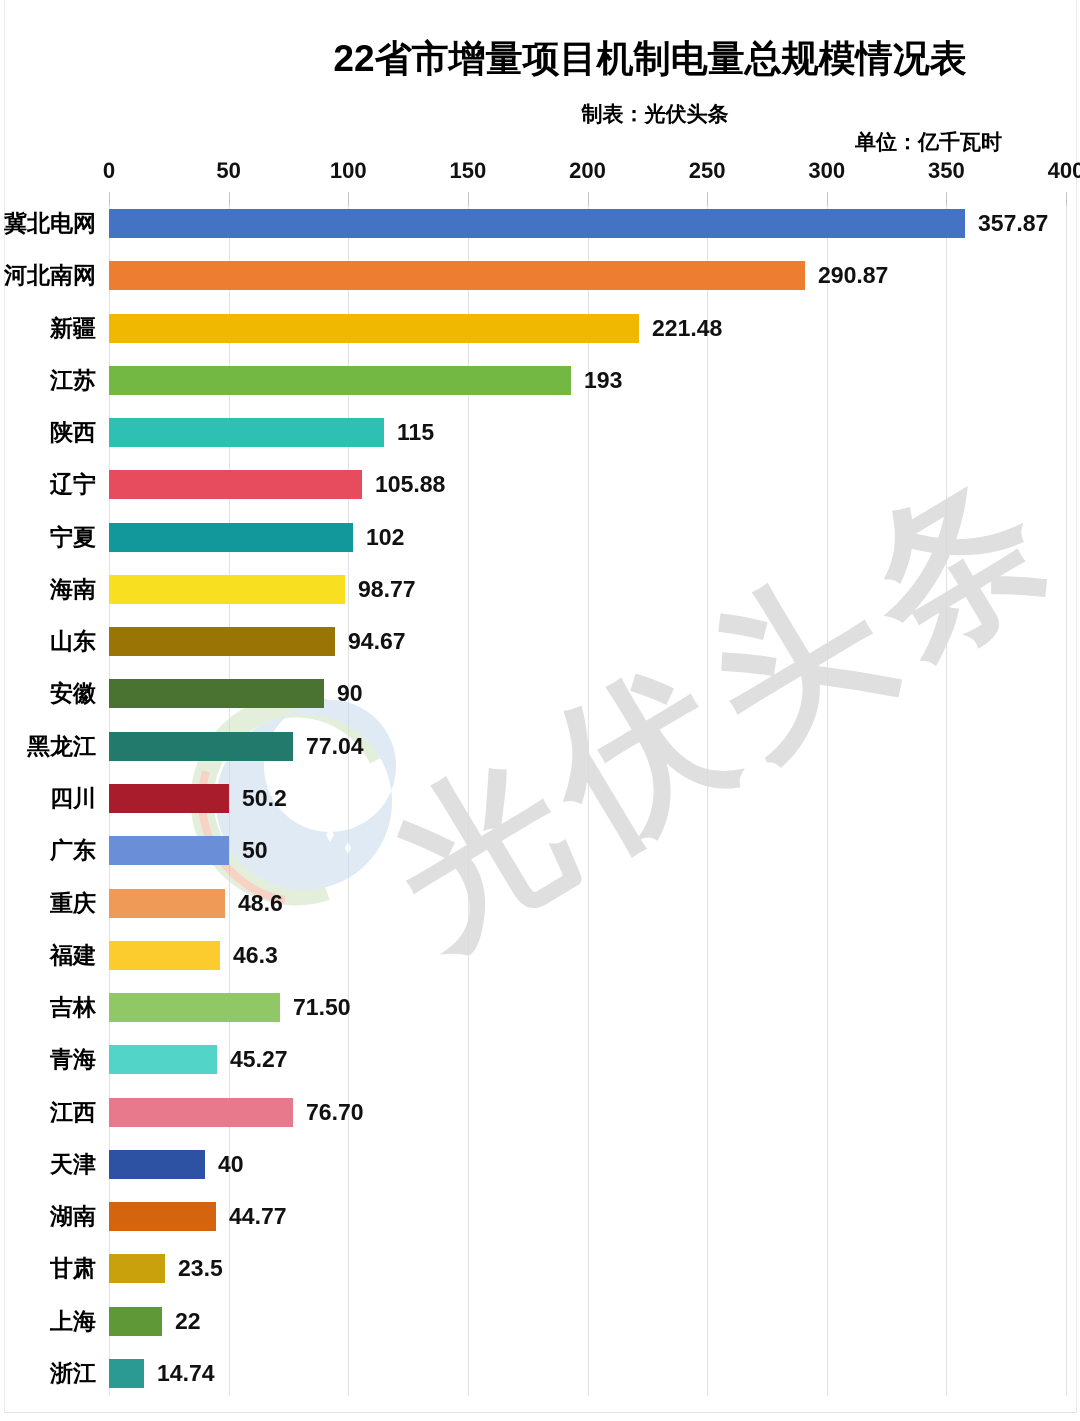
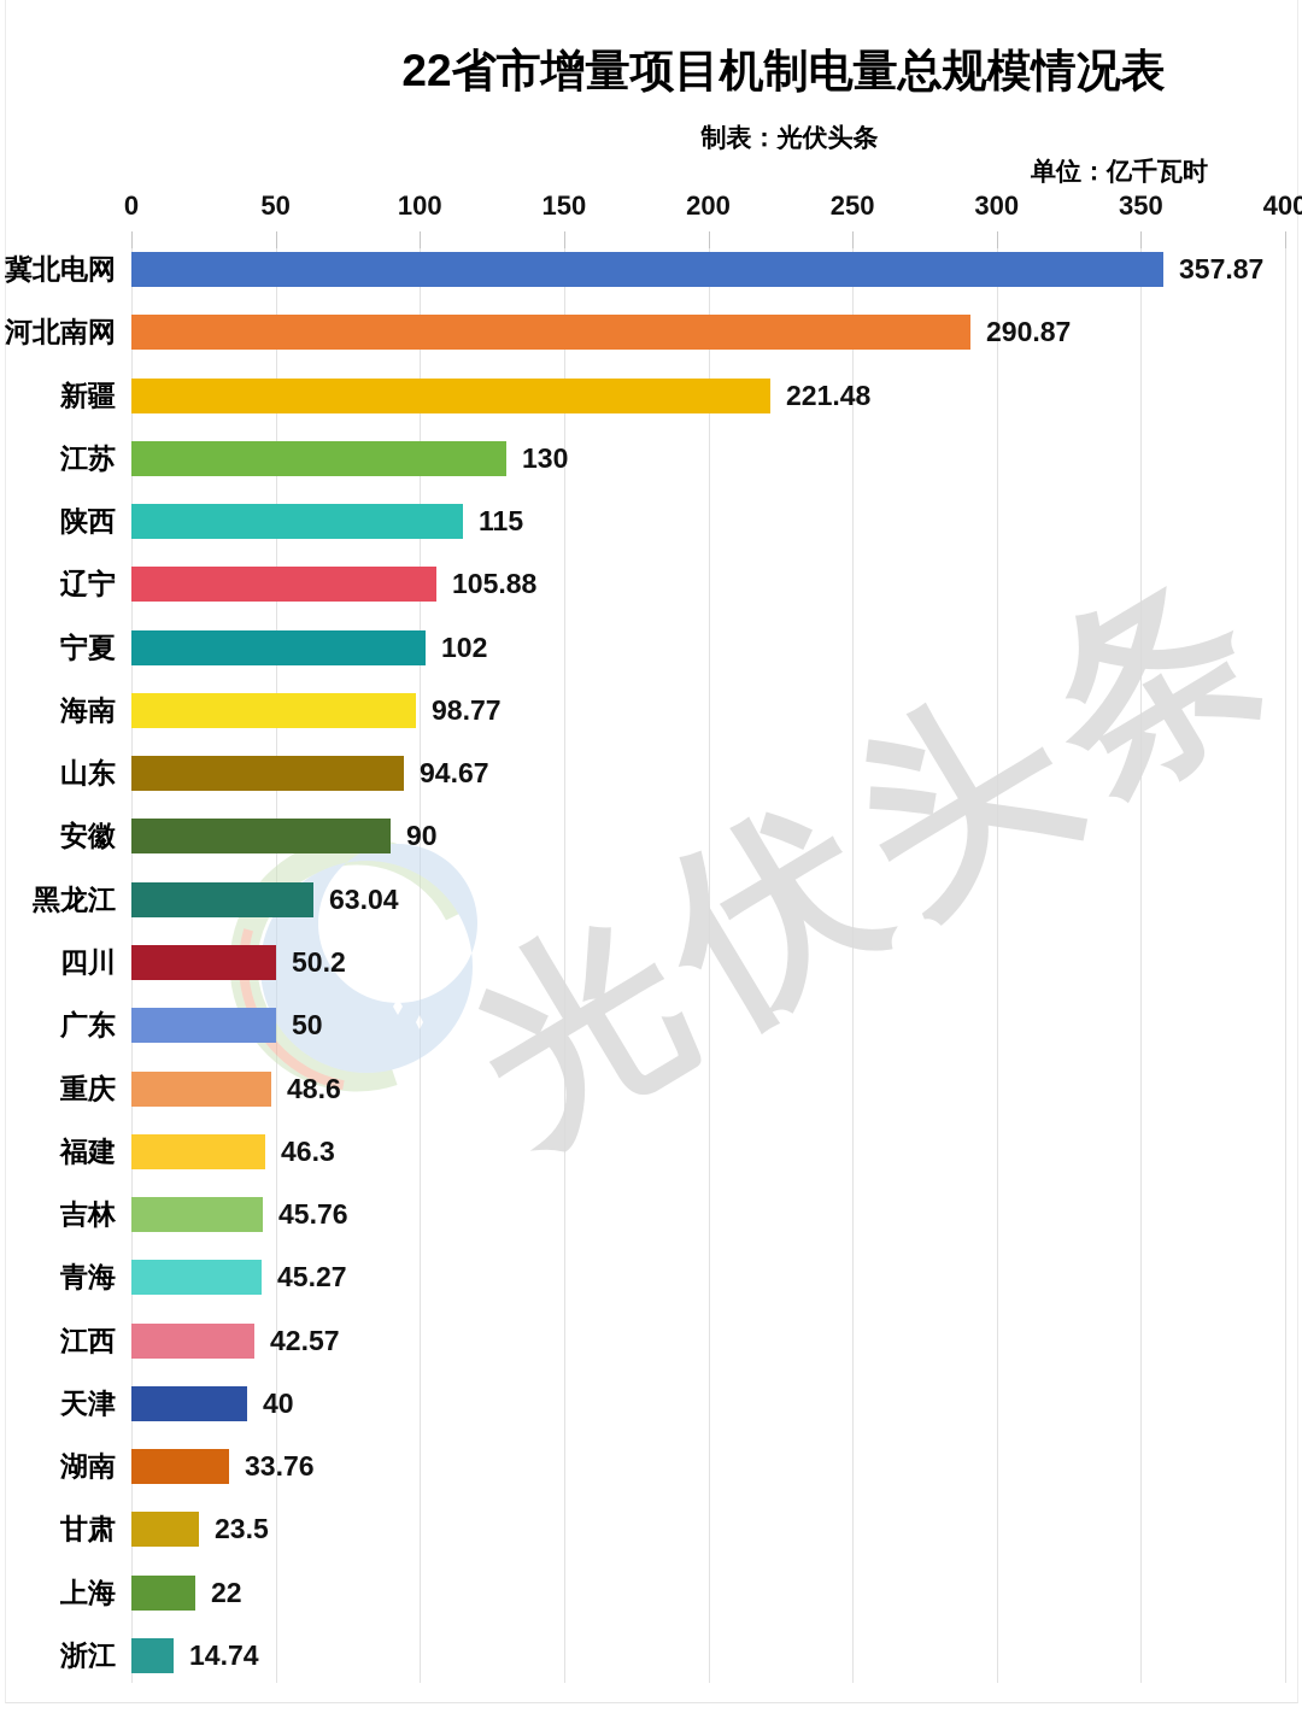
江苏: 193 -> 130
黑龙江: 77.04 -> 63.04
吉林: 71.50 -> 45.76
江西: 76.70 -> 42.57
湖南: 44.77 -> 33.76
